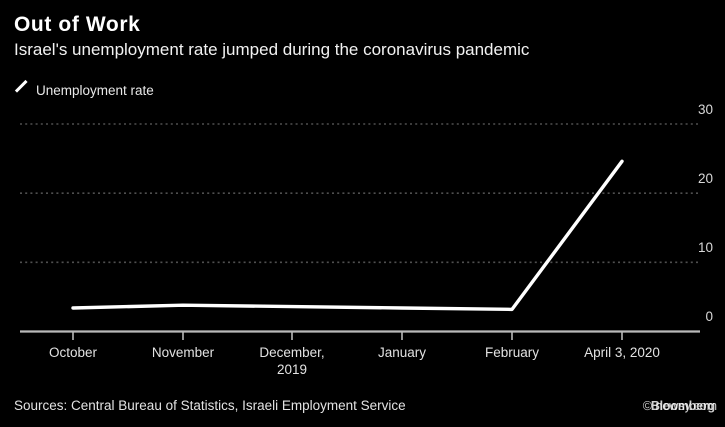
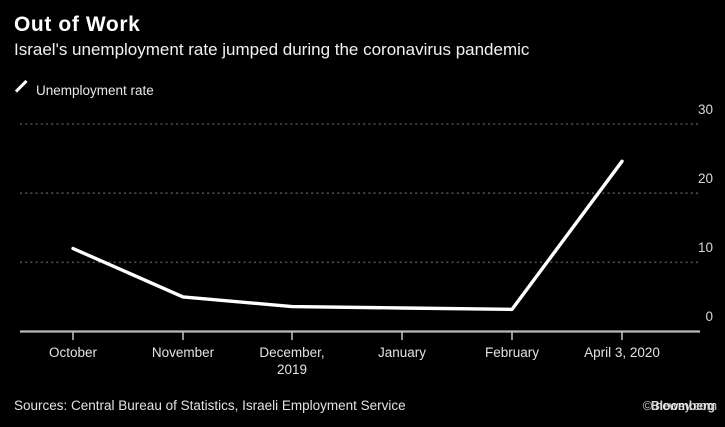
October: 3 -> 12
November: 4 -> 5
